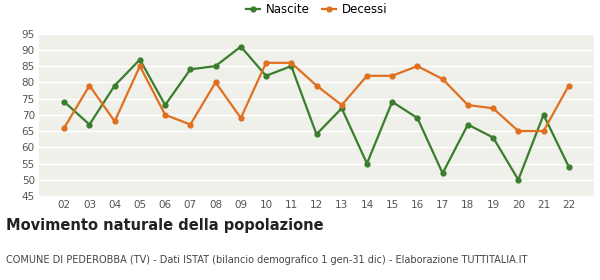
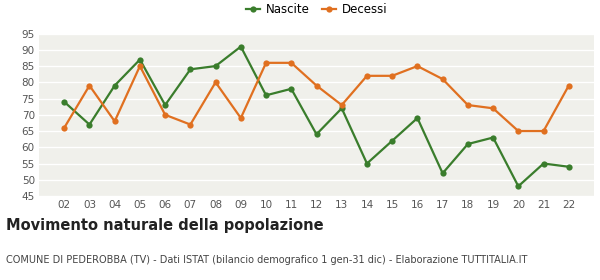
Nascite/10: 82 -> 76
Nascite/11: 85 -> 78
Nascite/15: 74 -> 62
Nascite/18: 67 -> 61
Nascite/20: 50 -> 48
Nascite/21: 70 -> 55
